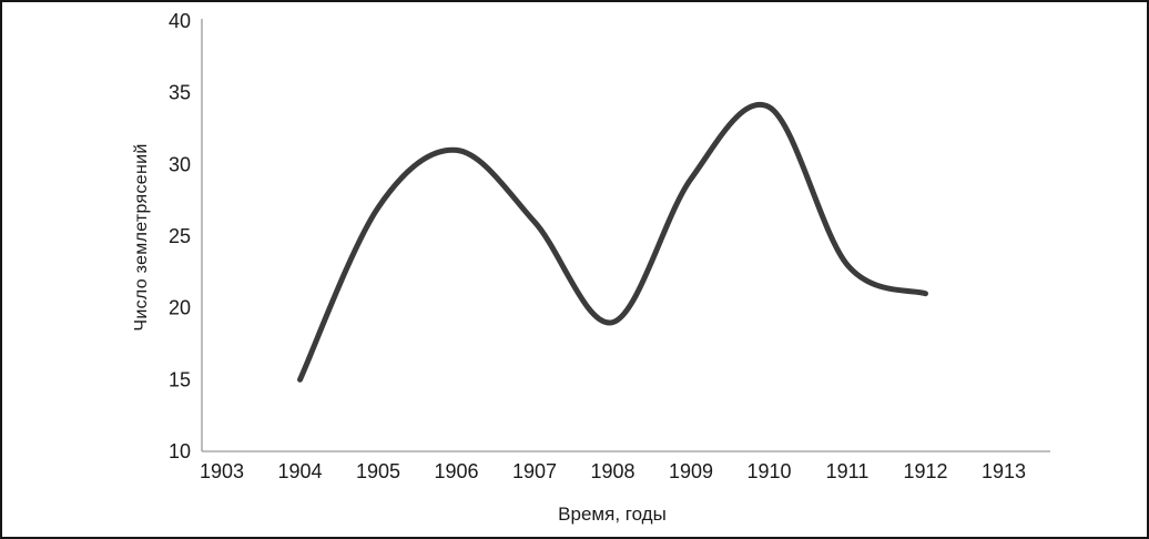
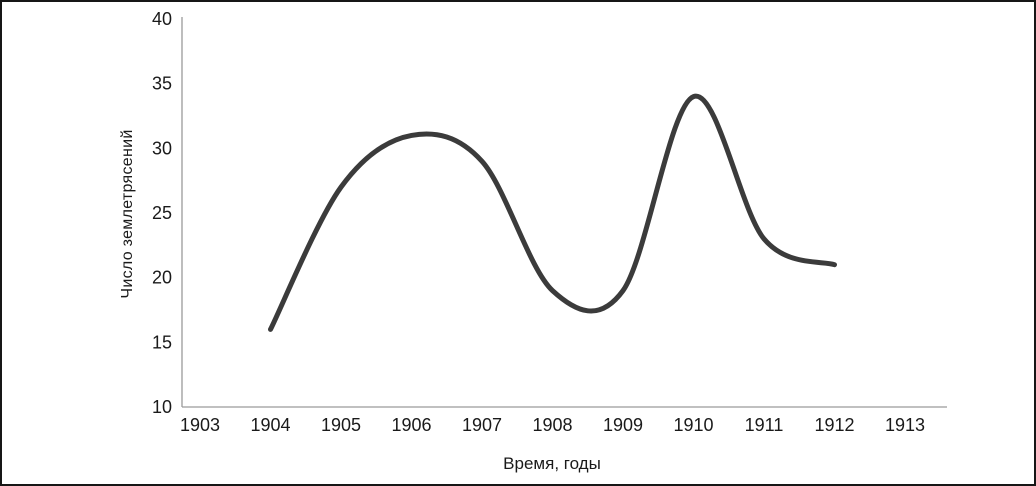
1904: 15 -> 16
1907: 26 -> 29
1909: 29 -> 19
